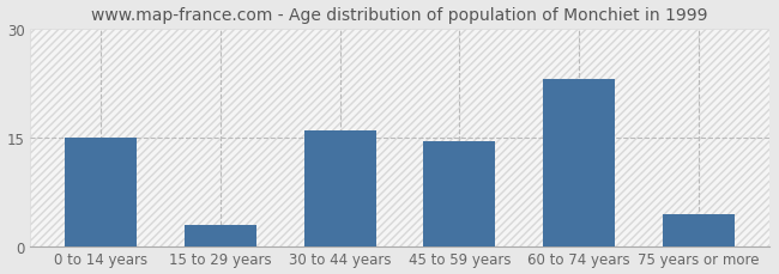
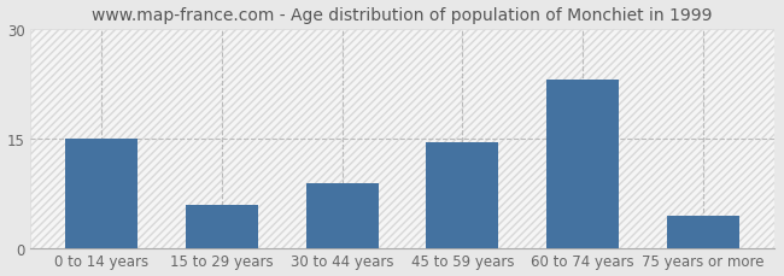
15 to 29 years: 3.0 -> 6.0
30 to 44 years: 16.0 -> 9.0
